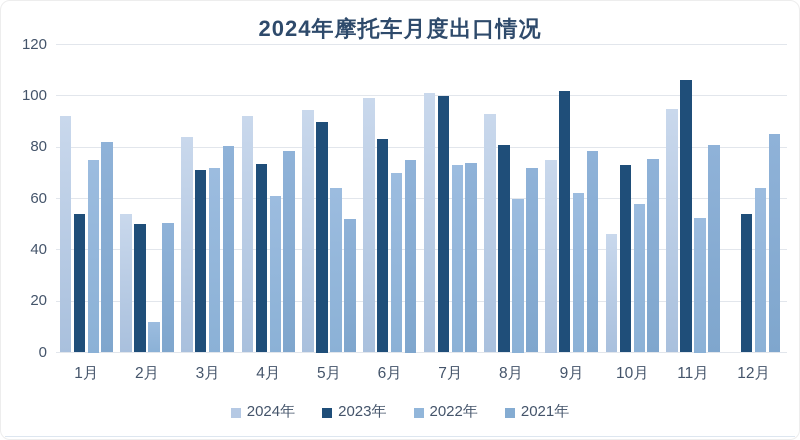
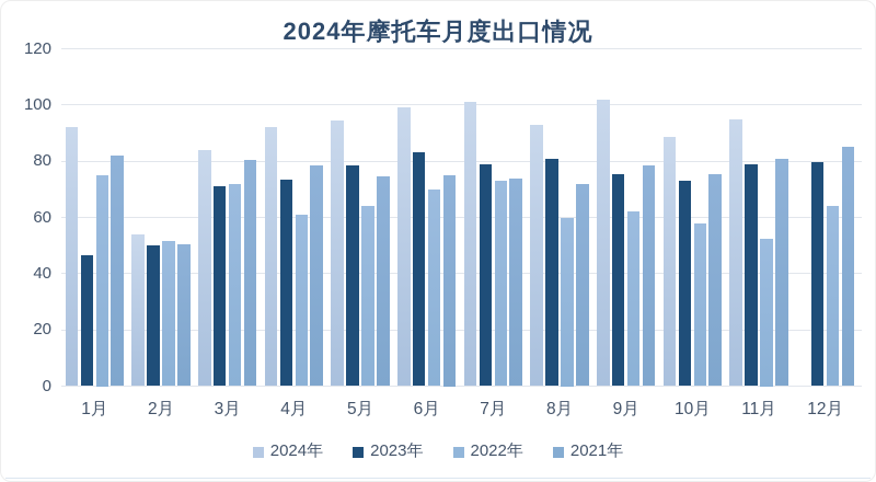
2023年/1月: 54 -> 46
2022年/2月: 12 -> 52
2023年/5月: 90 -> 78
2021年/5月: 52 -> 74
2023年/7月: 100 -> 79
2024年/9月: 75 -> 102
2023年/9月: 102 -> 76
2024年/10月: 46 -> 88
2023年/11月: 106 -> 79
2023年/12月: 54 -> 80
